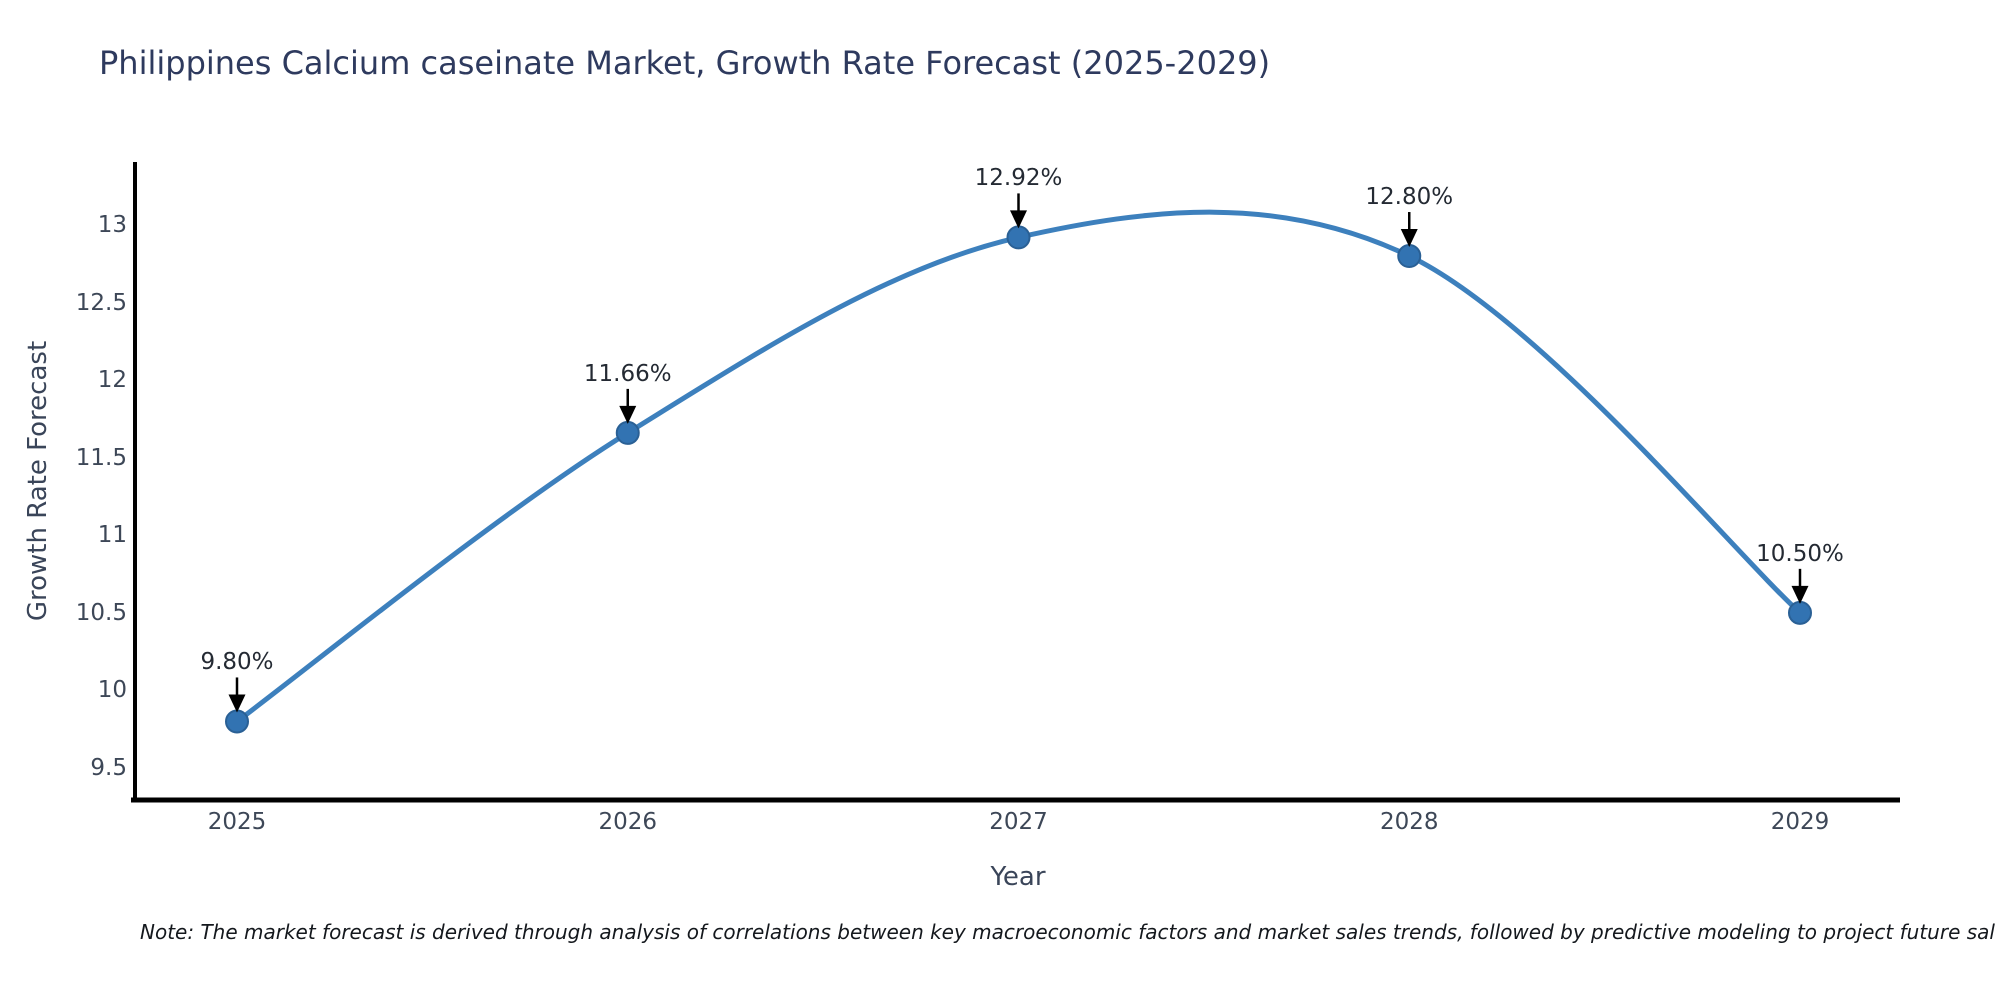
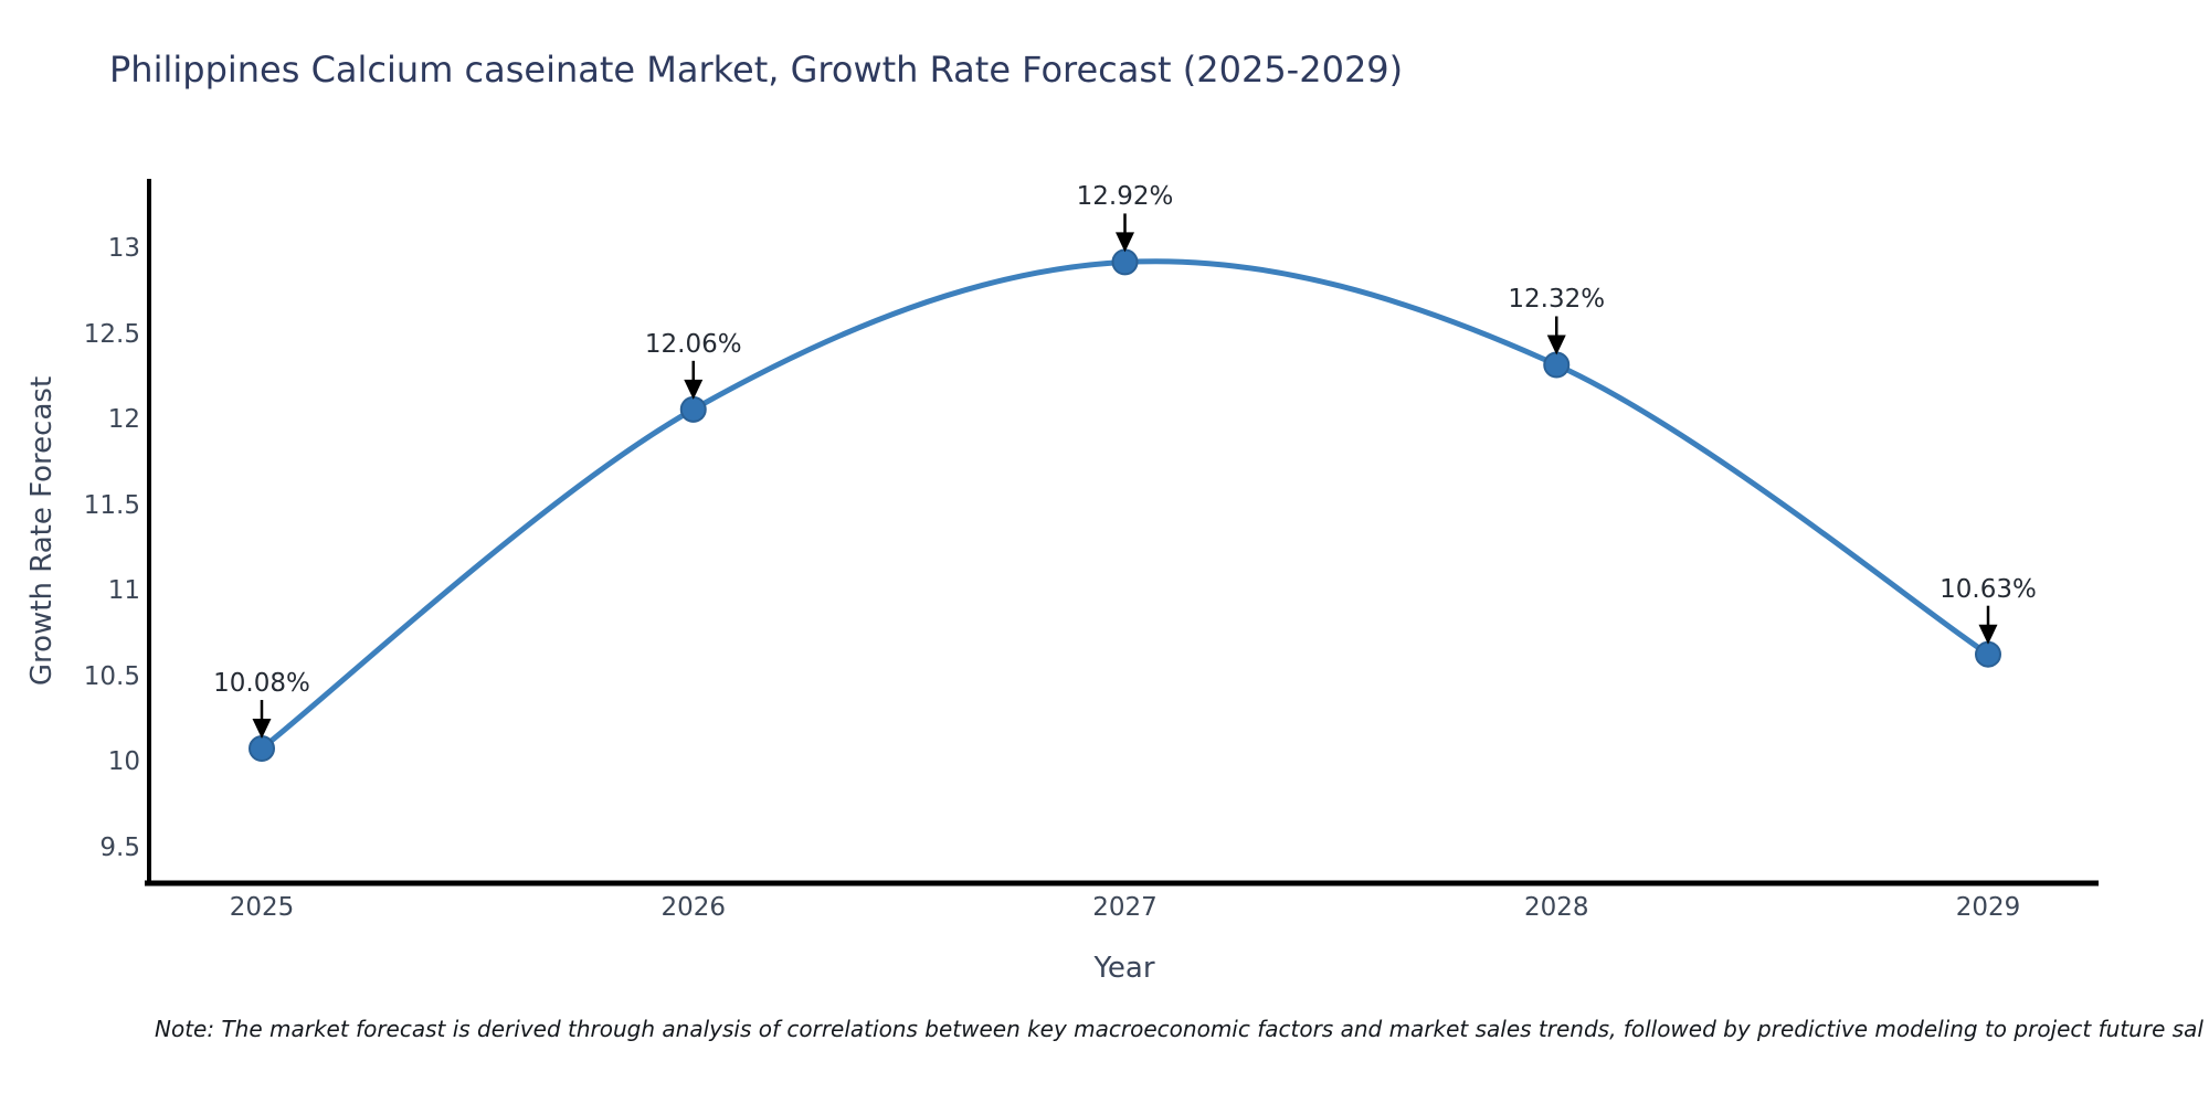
2025: 9.80% -> 10.08%
2026: 11.66% -> 12.06%
2028: 12.80% -> 12.32%
2029: 10.50% -> 10.63%
